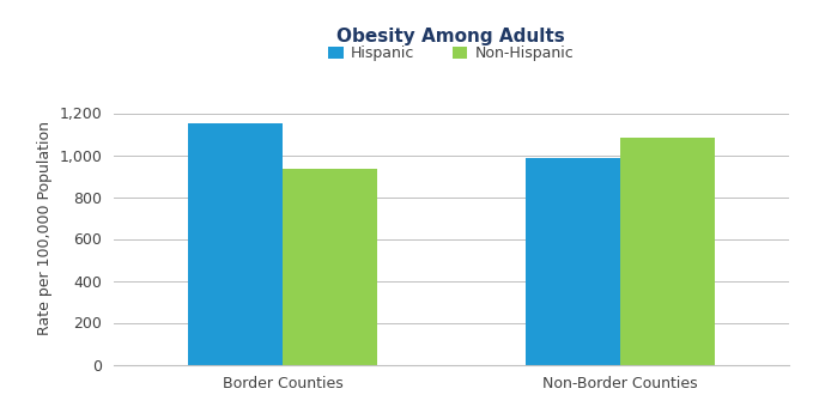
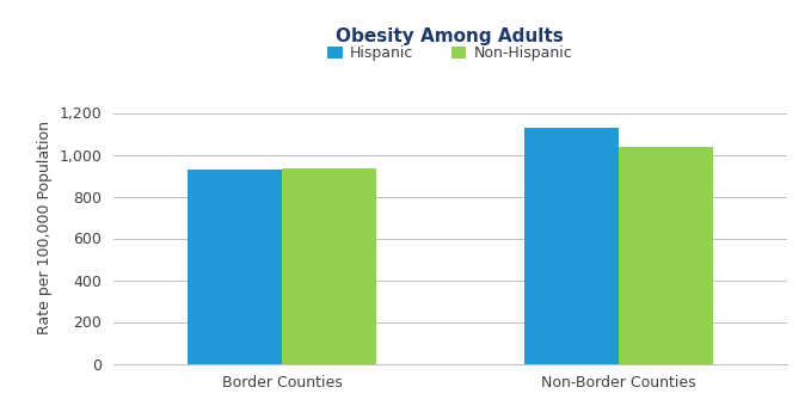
Hispanic/Border Counties: 1,150 -> 930
Hispanic/Non-Border Counties: 980 -> 1,130
Non-Hispanic/Non-Border Counties: 1,080 -> 1,040
